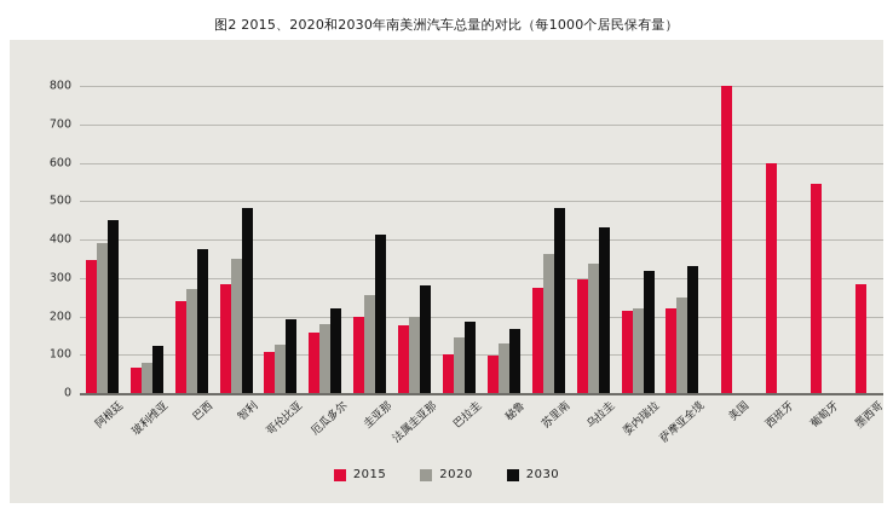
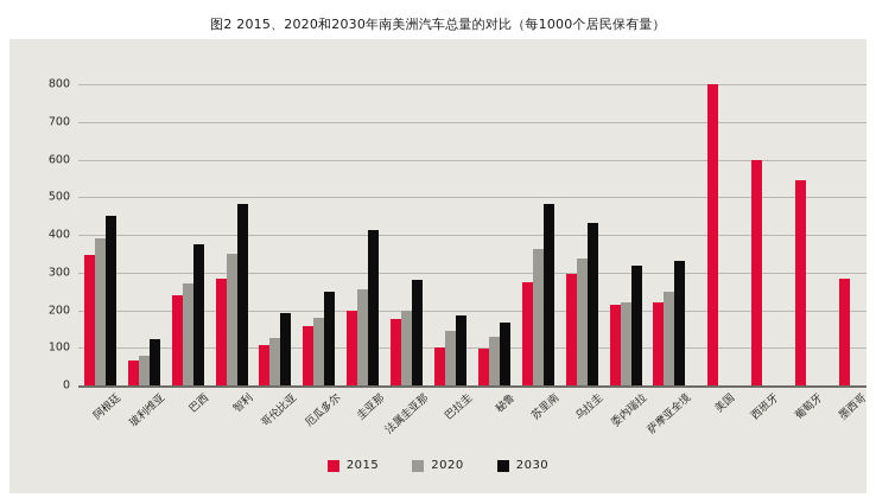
2030/厄瓜多尔: 220 -> 250
